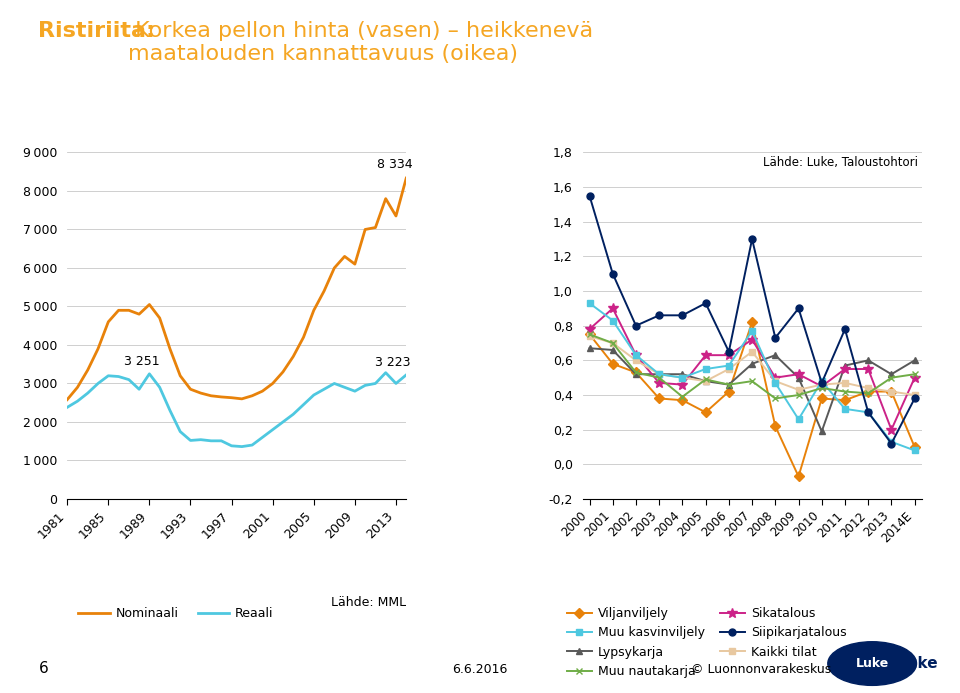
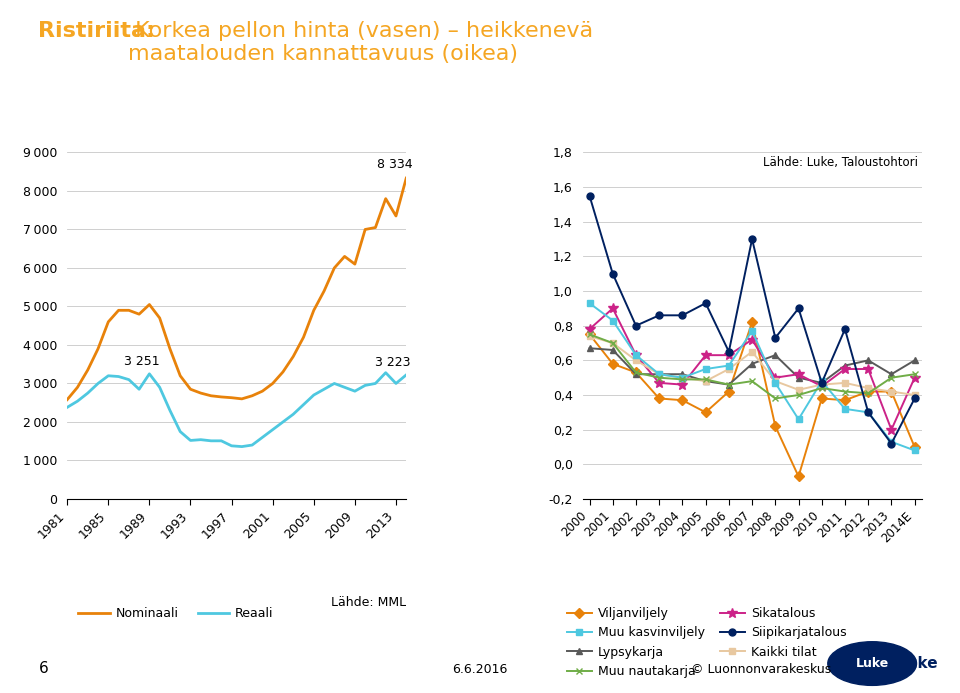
Muu nautakarja/2004: 0,39 -> 0,49
Lypsykarja/2010: 0,19 -> 0,47
